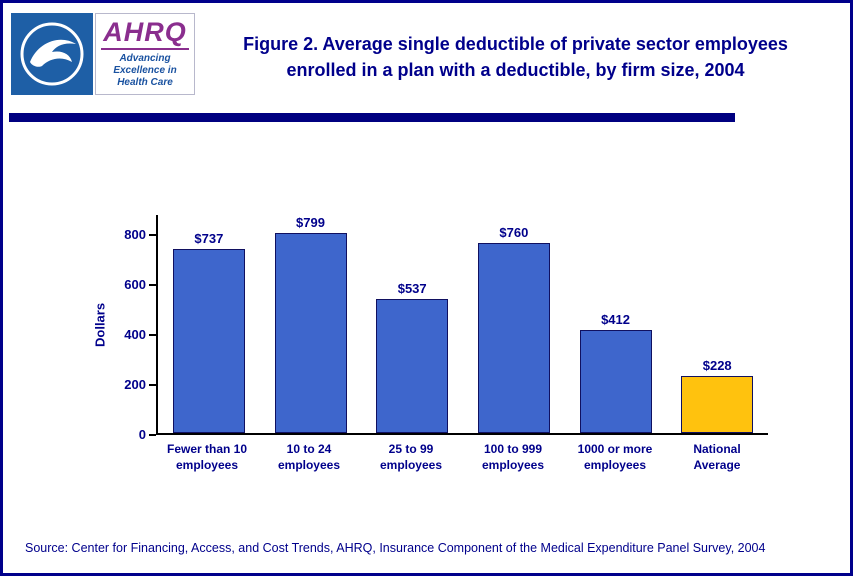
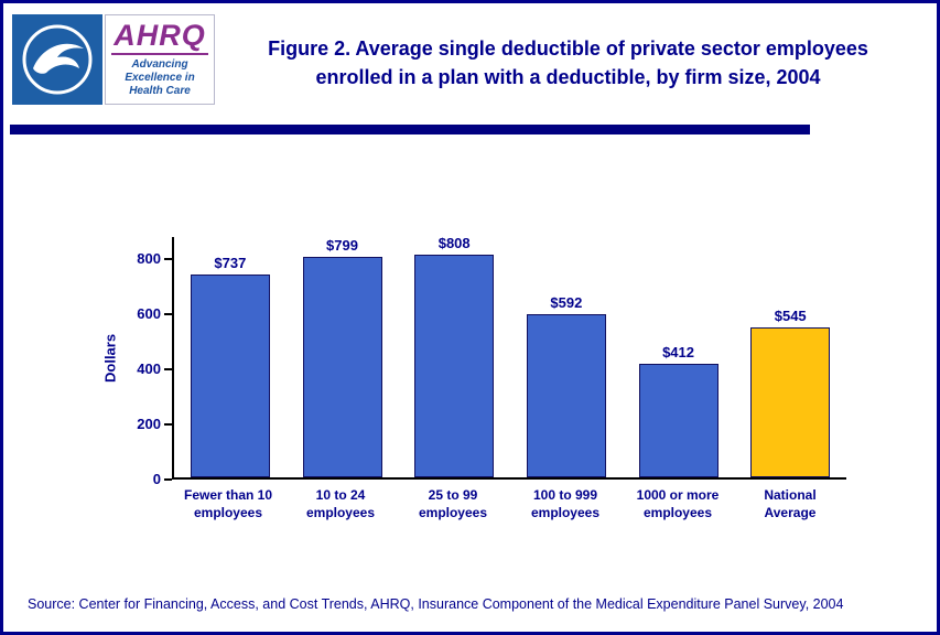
25 to 99 employees: $537 -> $808
100 to 999 employees: $760 -> $592
National Average: $228 -> $545
